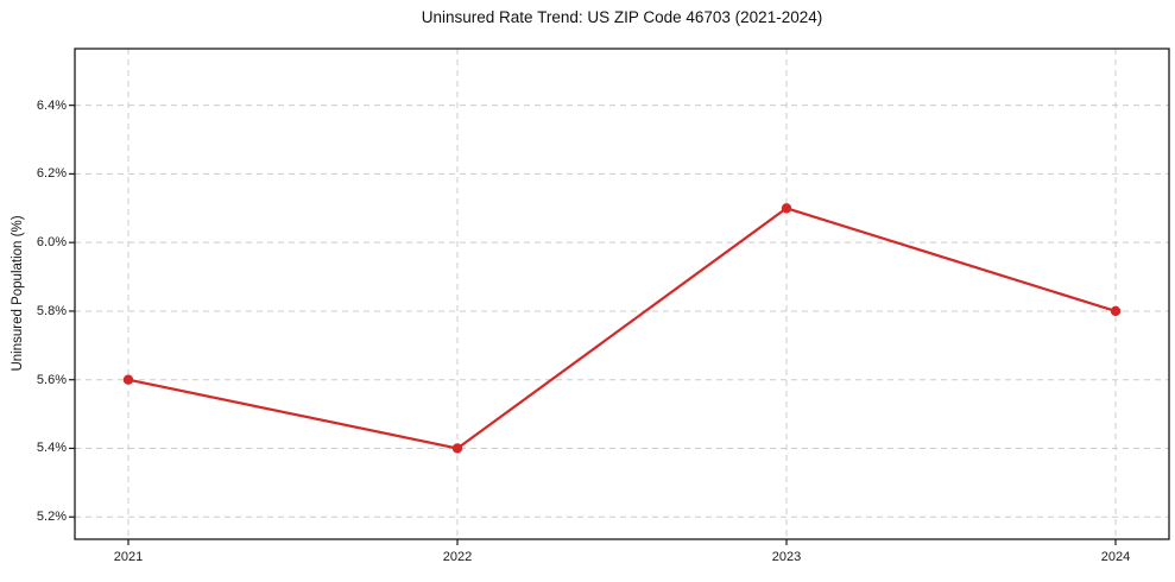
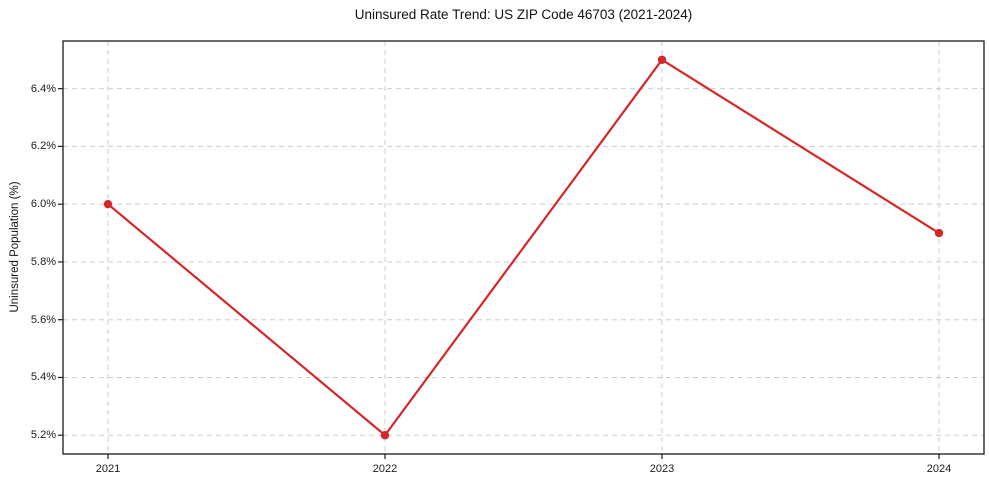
2021: 5.6% -> 6.0%
2022: 5.4% -> 5.2%
2023: 6.1% -> 6.5%
2024: 5.8% -> 5.9%
